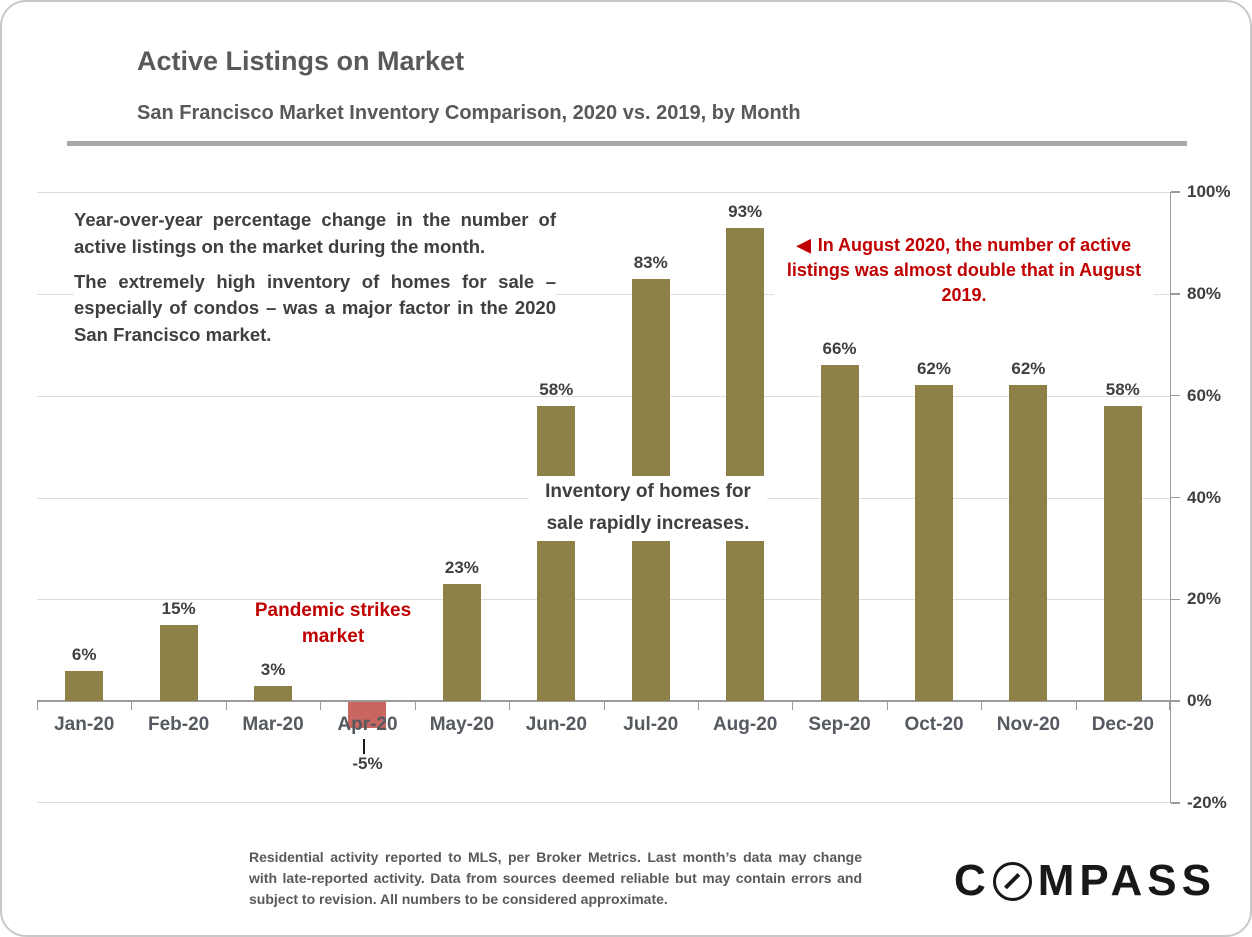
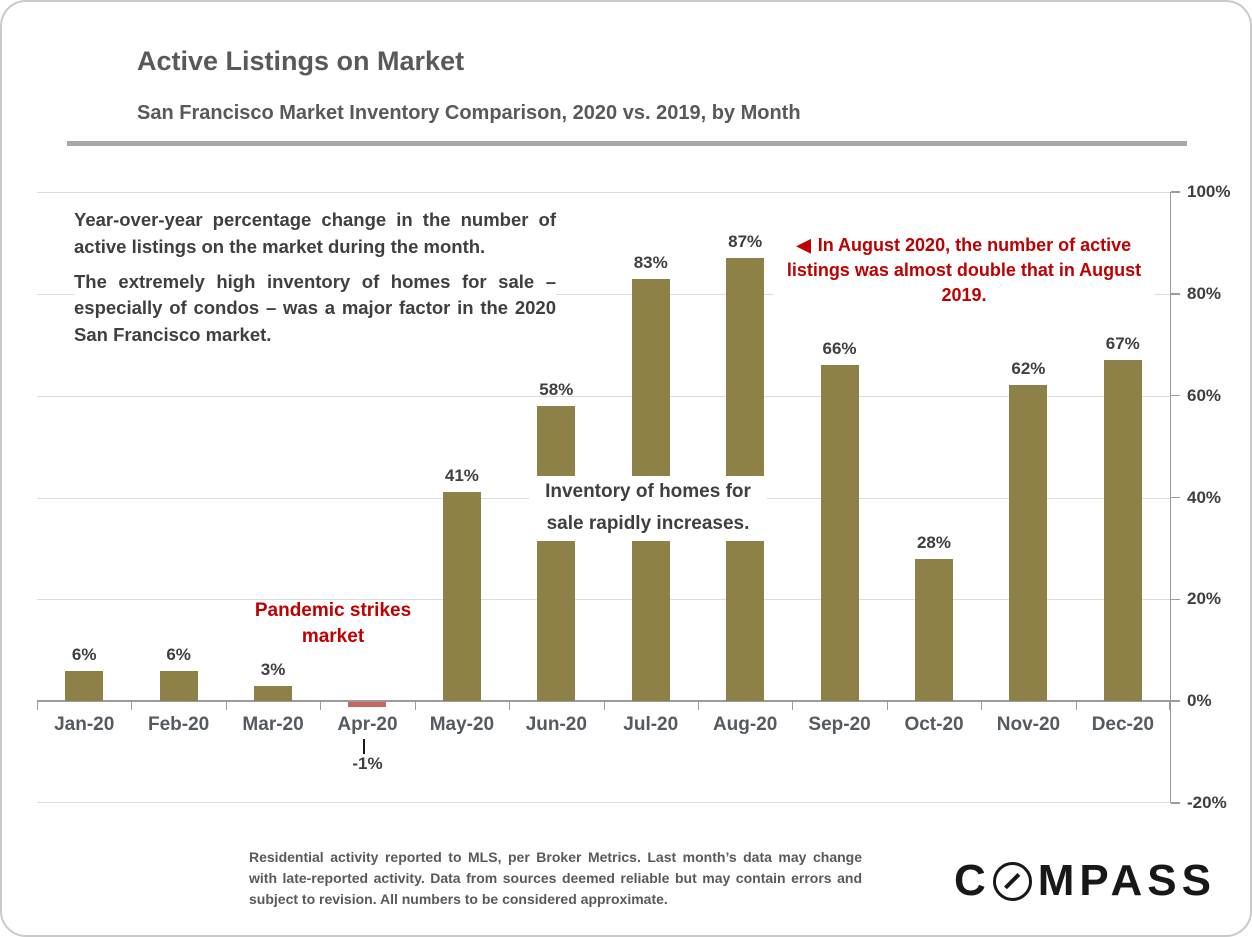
Feb-20: 15% -> 6%
Apr-20: -5% -> -1%
May-20: 23% -> 41%
Aug-20: 93% -> 87%
Oct-20: 62% -> 28%
Dec-20: 58% -> 67%
